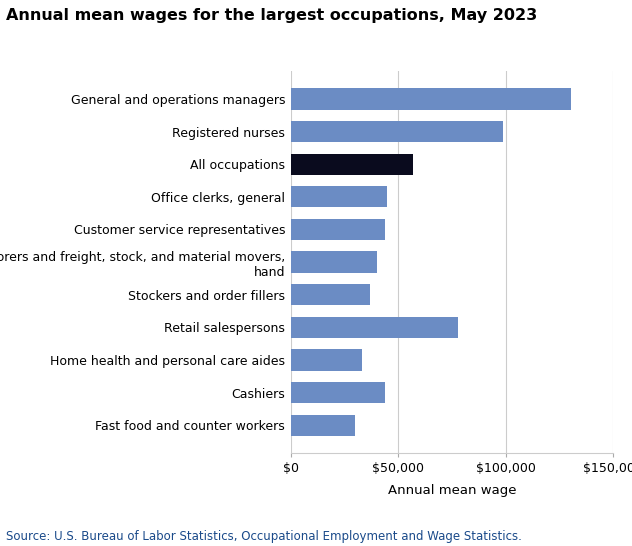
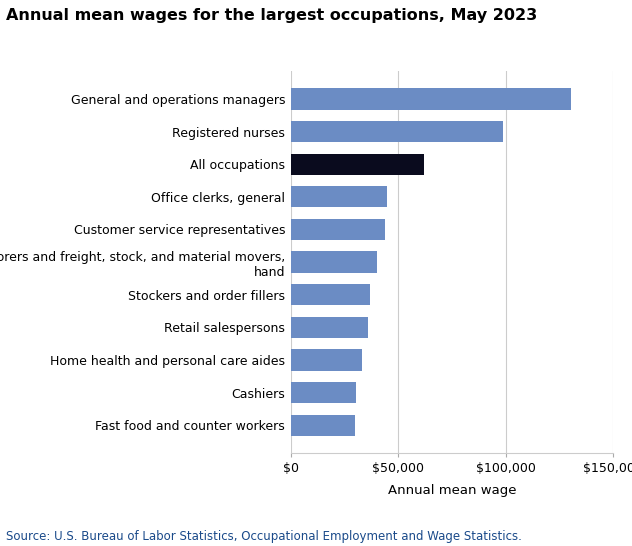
All occupations: $57,000 -> $61,900
Retail salespersons: $78,000 -> $36,000
Cashiers: $44,000 -> $30,300
